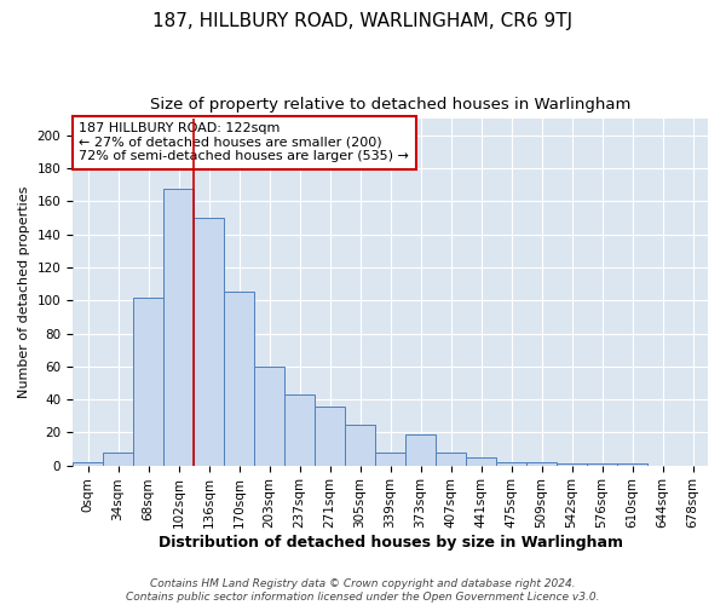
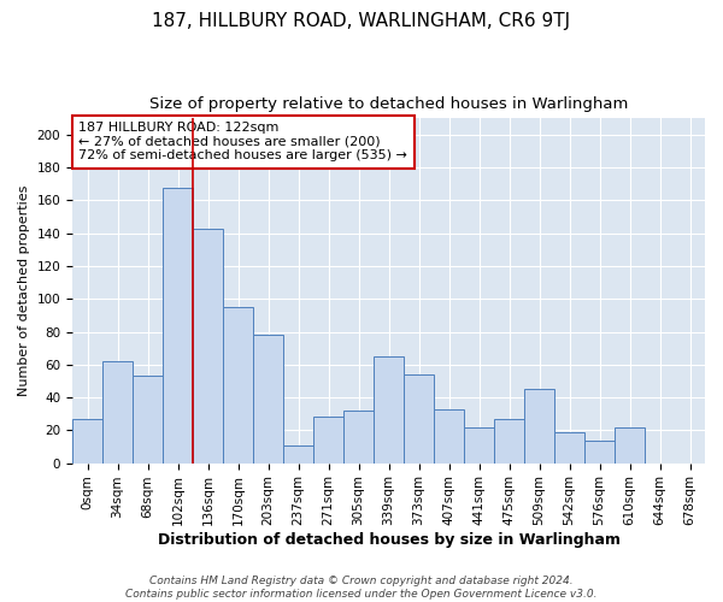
0sqm: 2 -> 27
34sqm: 8 -> 62
68sqm: 102 -> 53
136sqm: 150 -> 143
170sqm: 105 -> 95
203sqm: 60 -> 78
237sqm: 43 -> 11
271sqm: 36 -> 28
305sqm: 25 -> 32
339sqm: 8 -> 65
373sqm: 19 -> 54
407sqm: 8 -> 33
441sqm: 5 -> 22
475sqm: 2 -> 27
509sqm: 2 -> 45
542sqm: 1 -> 19
576sqm: 1 -> 14
610sqm: 1 -> 22
